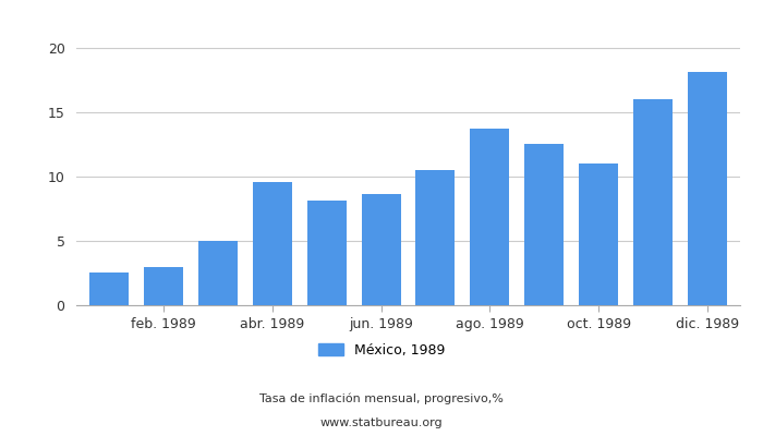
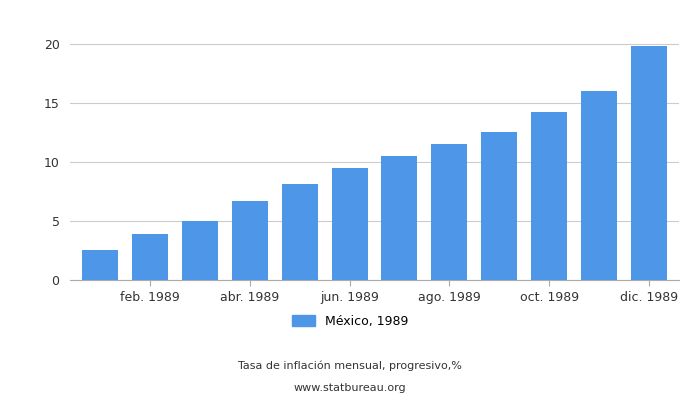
feb. 1989: 3.0 -> 3.9
abr. 1989: 9.6 -> 6.7
jun. 1989: 8.6 -> 9.5
ago. 1989: 13.7 -> 11.5
oct. 1989: 11.0 -> 14.2
dic. 1989: 18.1 -> 19.8
